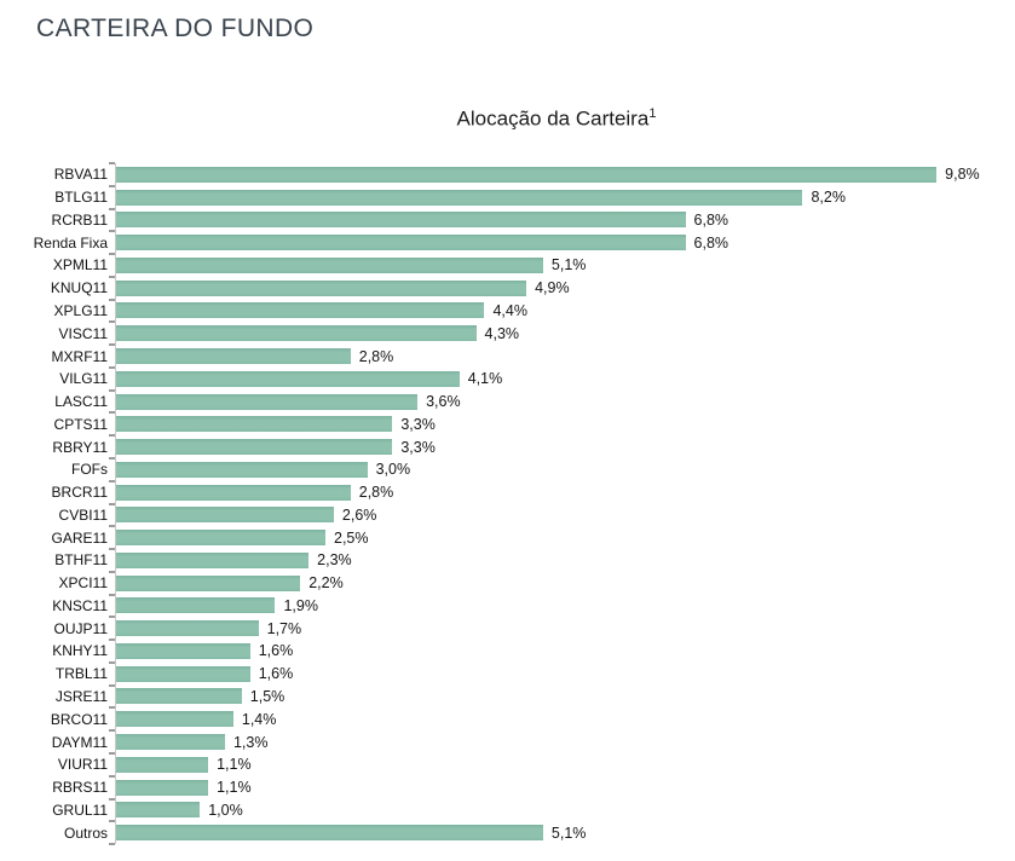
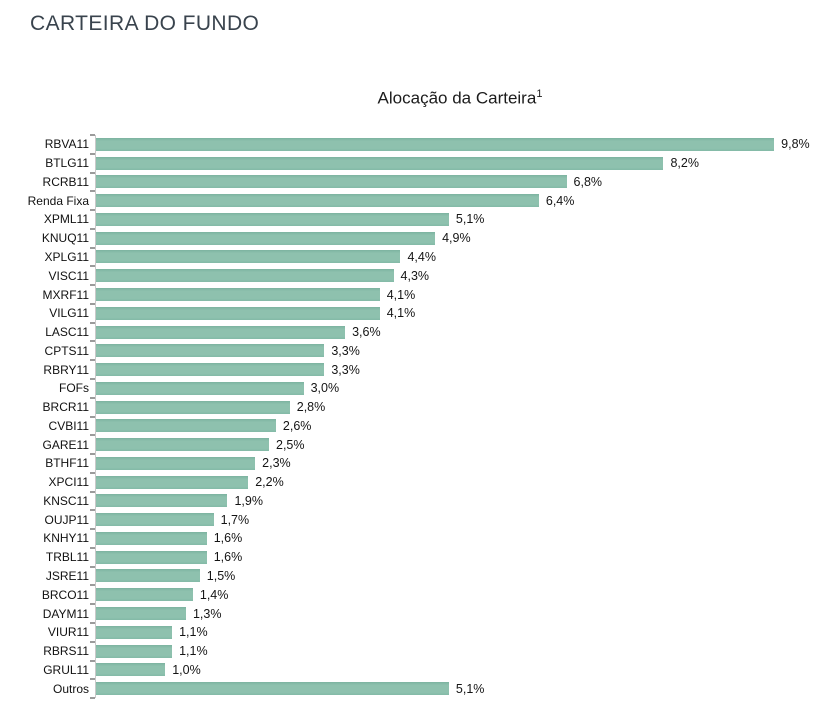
Renda Fixa: 6,8% -> 6,4%
MXRF11: 2,8% -> 4,1%
